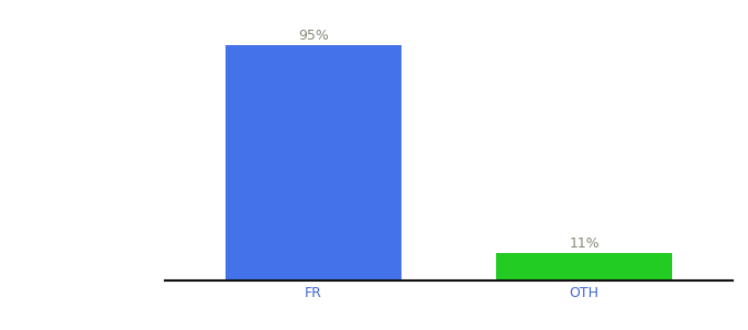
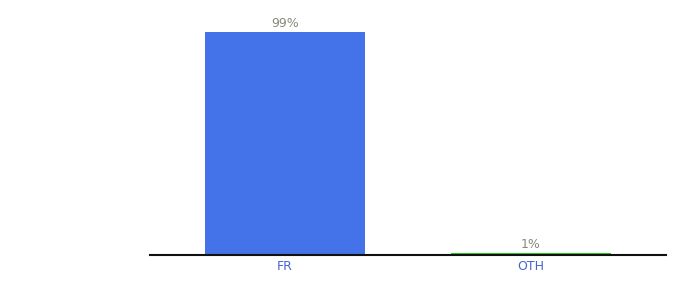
FR: 95% -> 99%
OTH: 11% -> 1%
